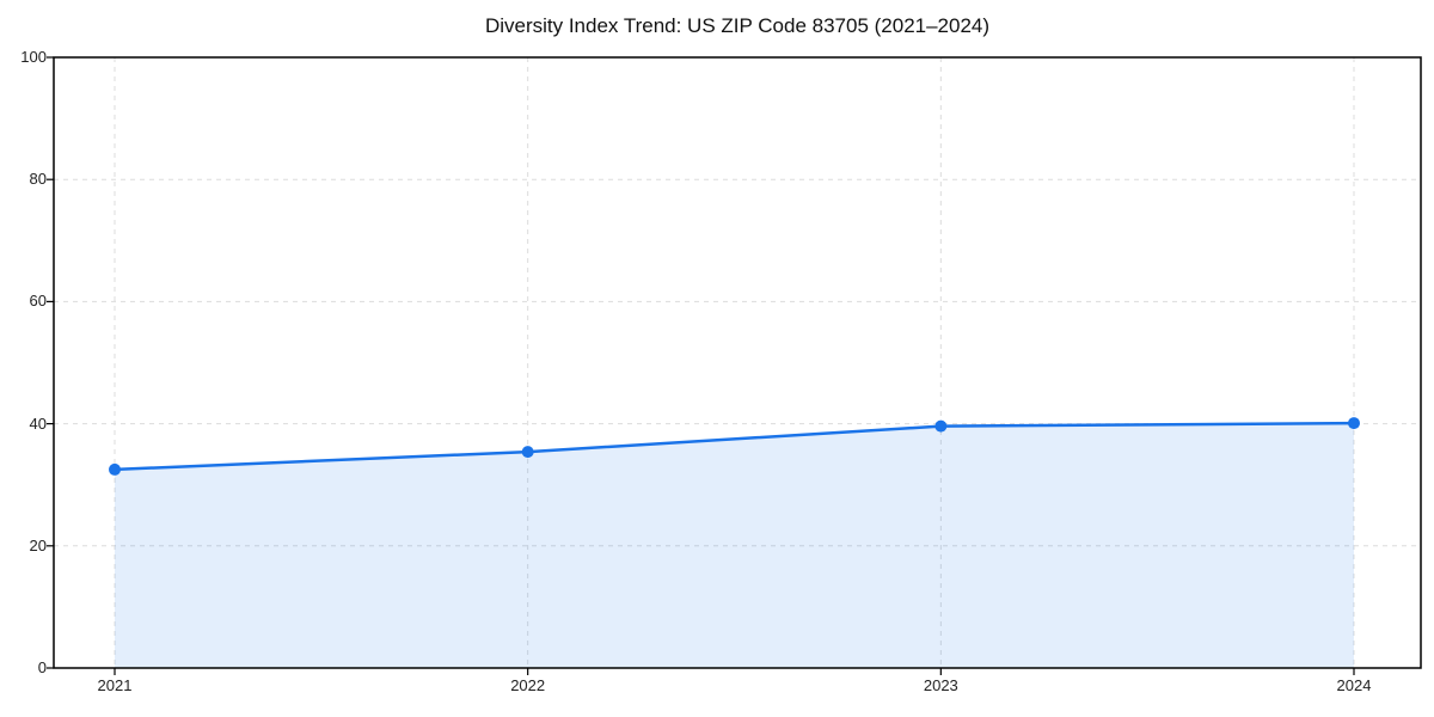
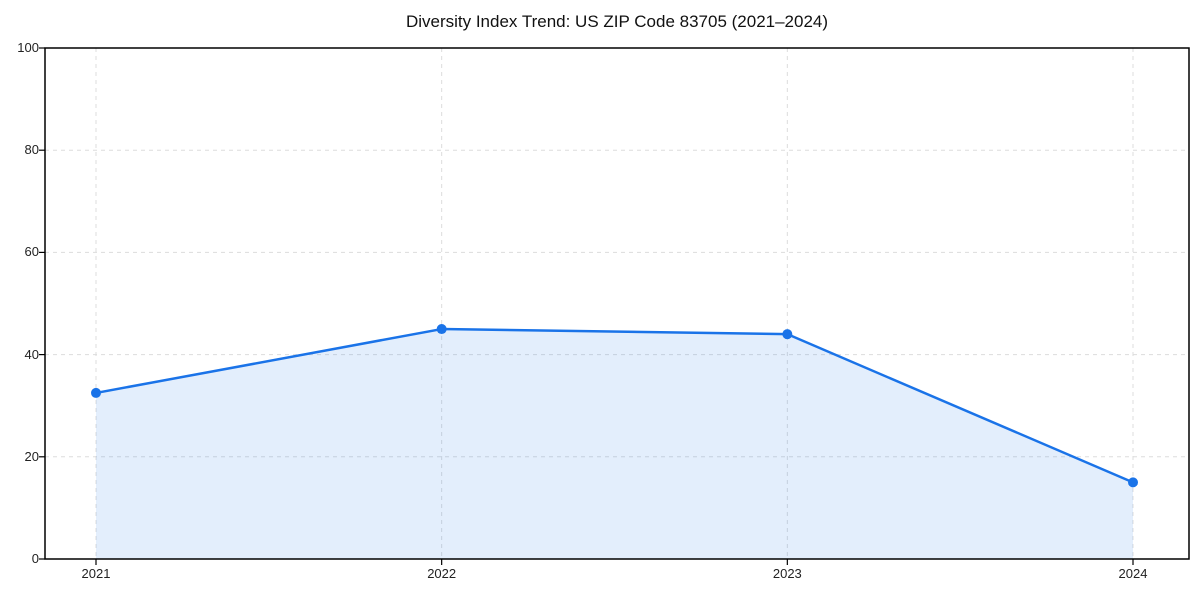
2022: 35 -> 45
2023: 40 -> 44
2024: 40 -> 15
